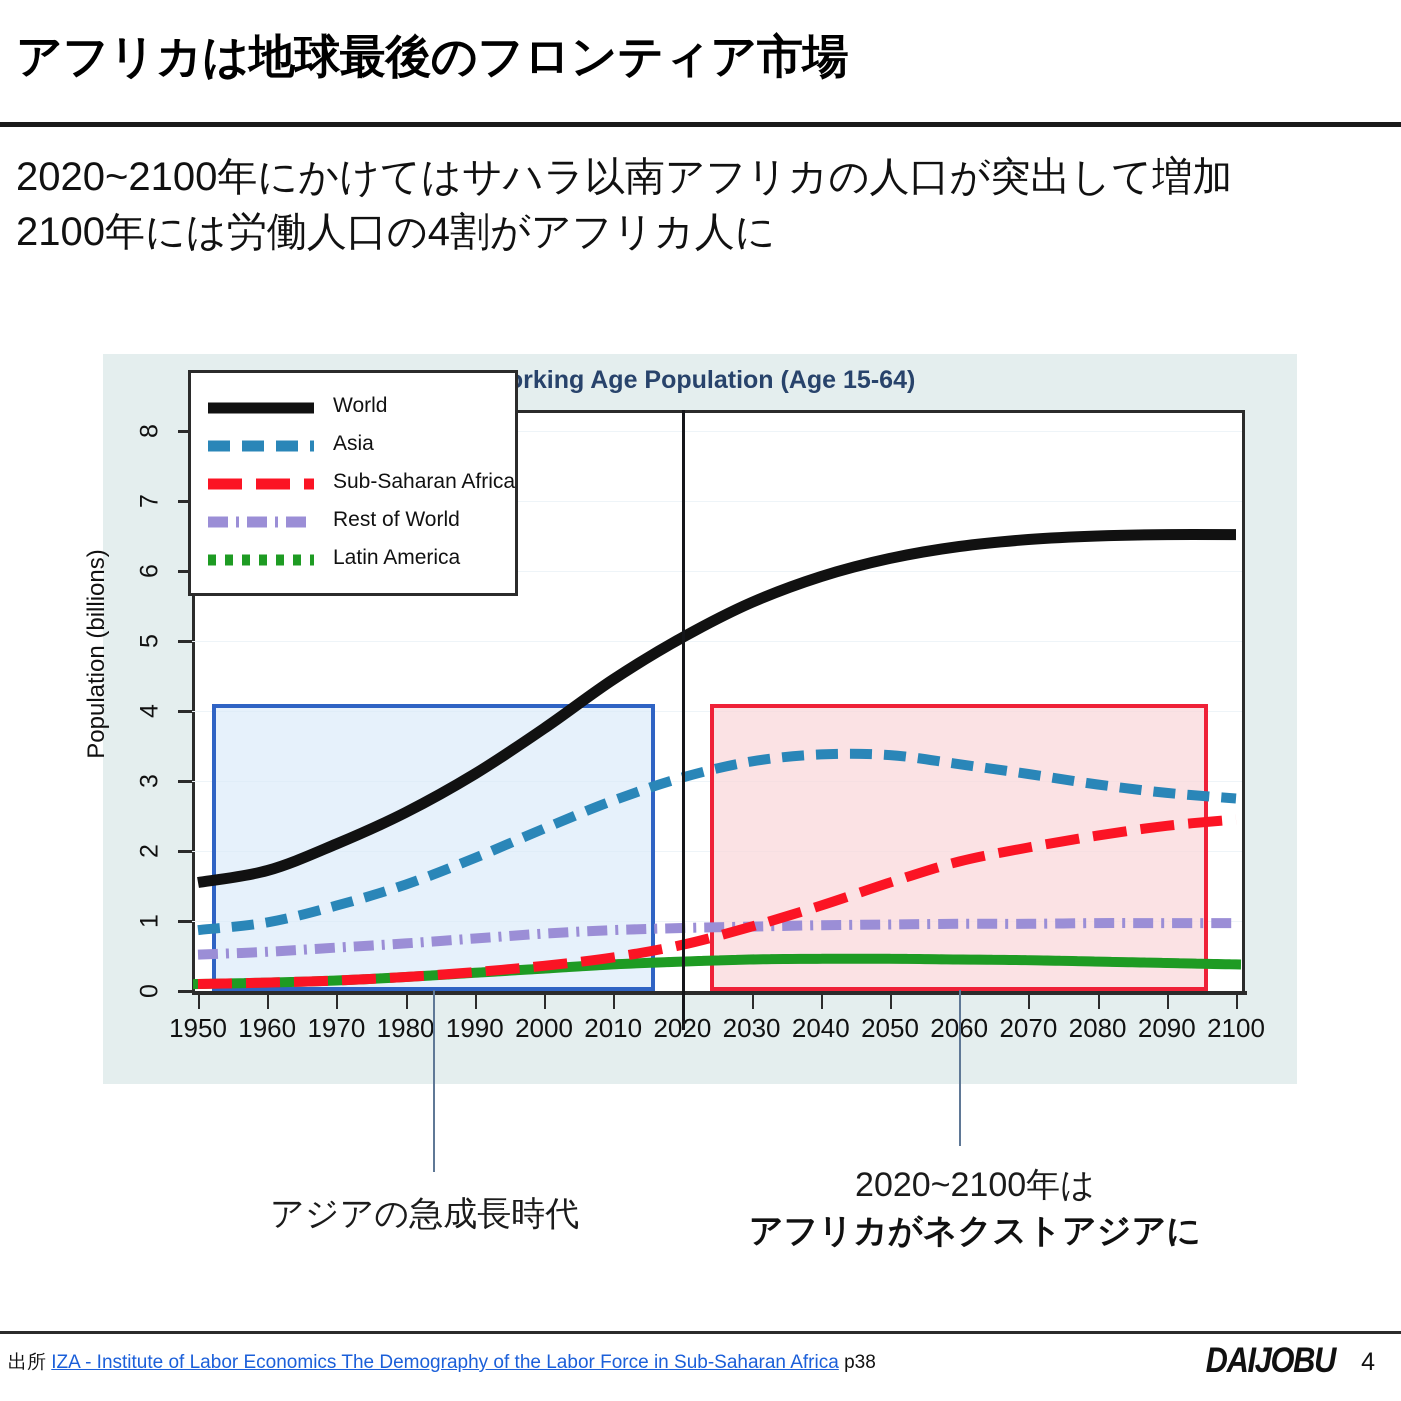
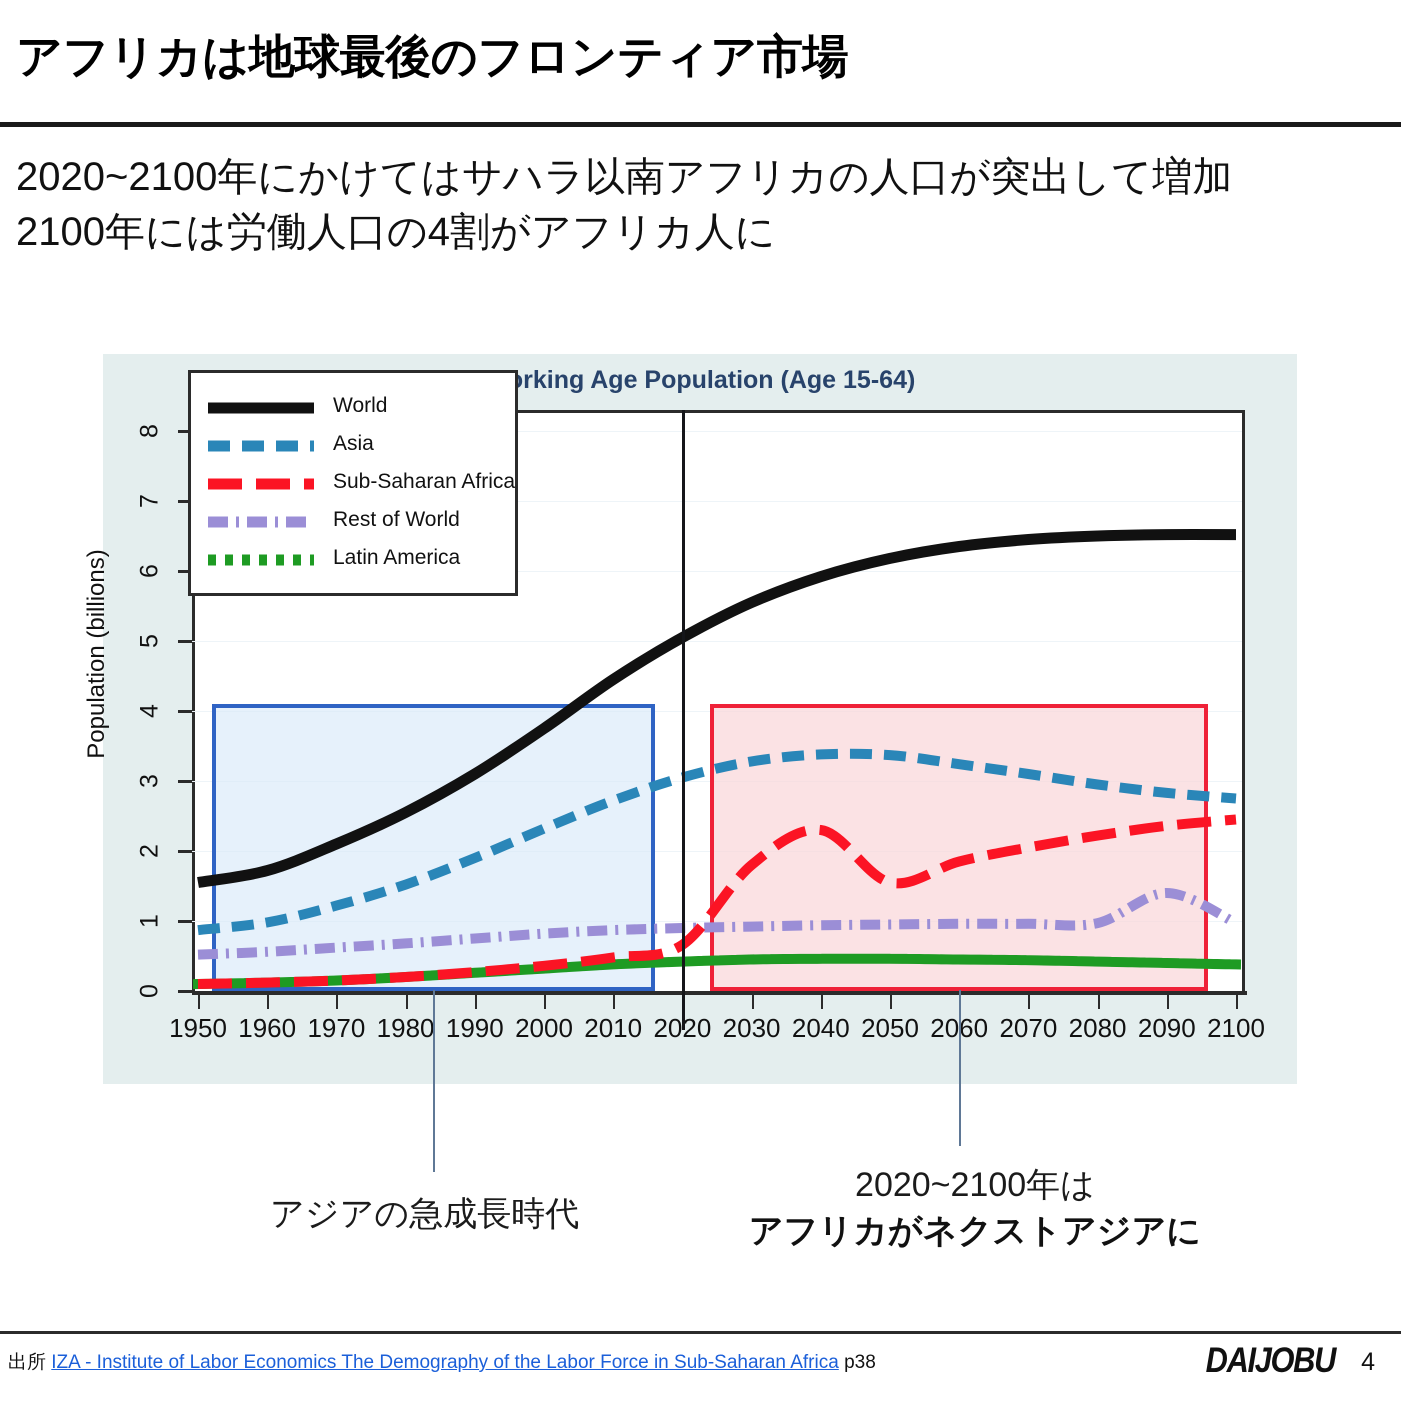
Sub-Saharan Africa/2030: 0.9 -> 1.8
Sub-Saharan Africa/2040: 1.2 -> 2.3
Rest of World/2090: 1.0 -> 1.4
